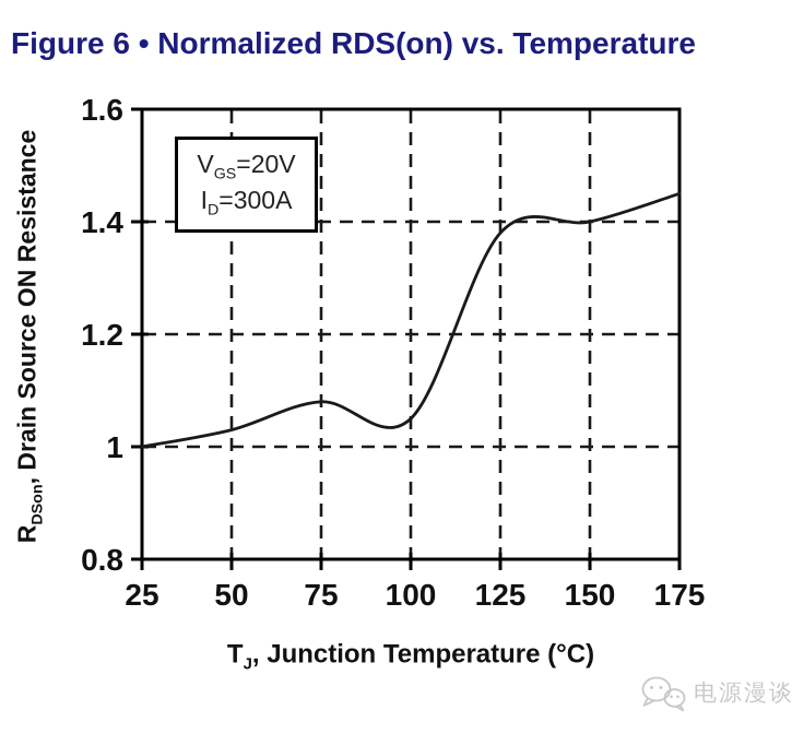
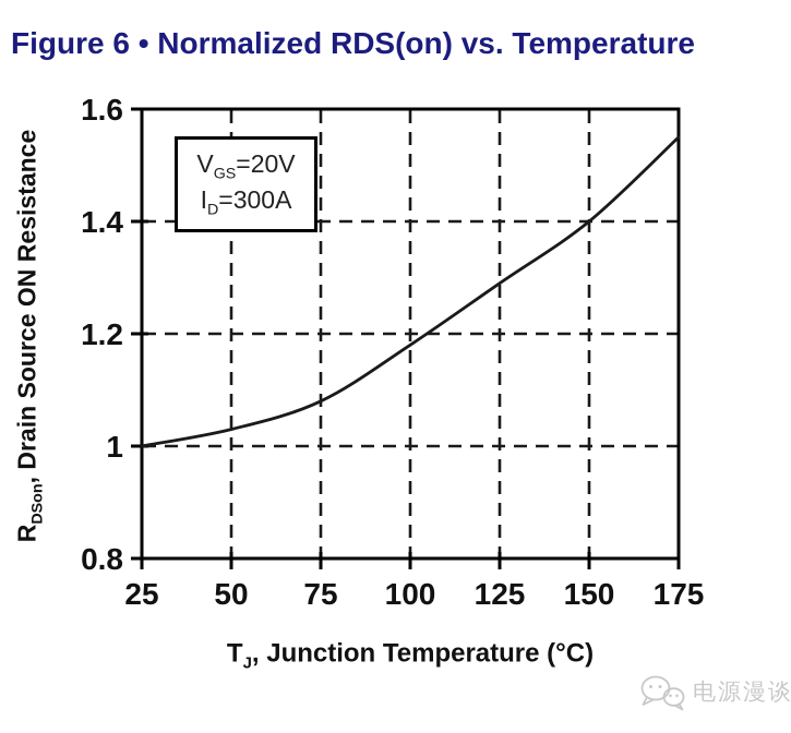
100: 1.05 -> 1.18
125: 1.38 -> 1.29
175: 1.45 -> 1.55
